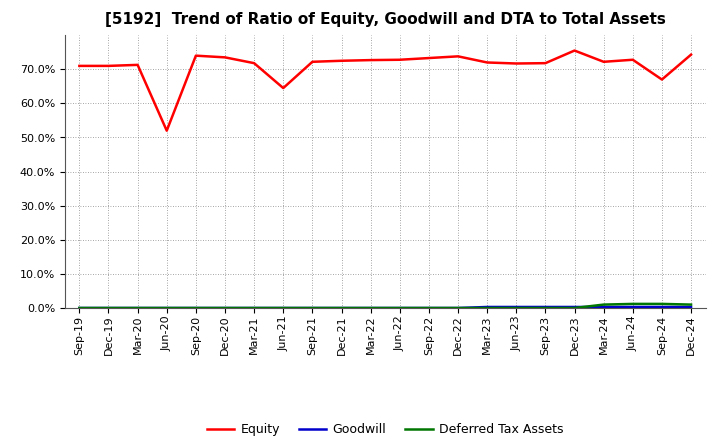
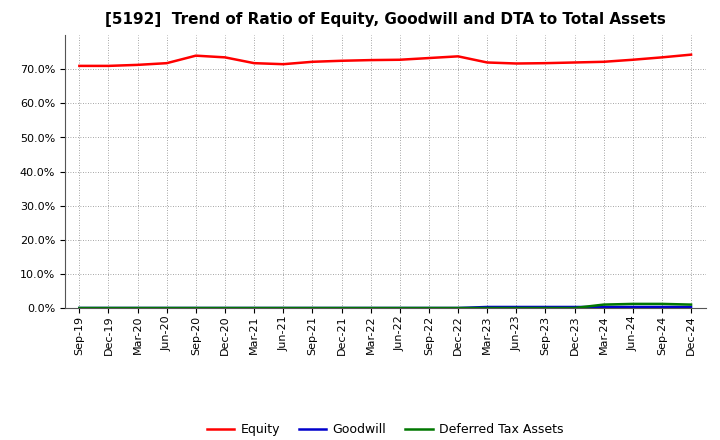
Equity/Jun-20: 52.0% -> 71.8%
Equity/Jun-21: 64.5% -> 71.5%
Equity/Dec-23: 75.5% -> 72.0%
Equity/Sep-24: 67.0% -> 73.5%
